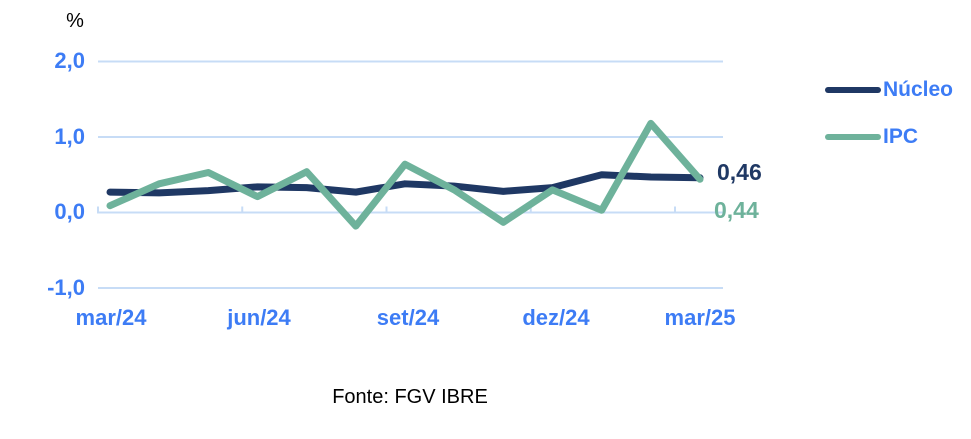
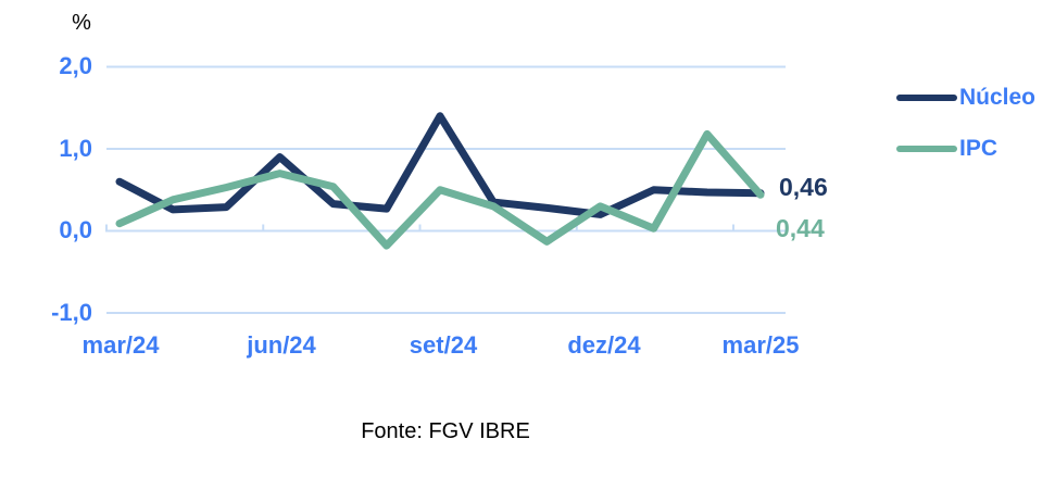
Núcleo/mar/24: 0,3 -> 0,6
Núcleo/jun/24: 0,3 -> 0,9
IPC/jun/24: 0,2 -> 0,7
Núcleo/set/24: 0,4 -> 1,4
IPC/set/24: 0,6 -> 0,5
Núcleo/dez/24: 0,3 -> 0,2
